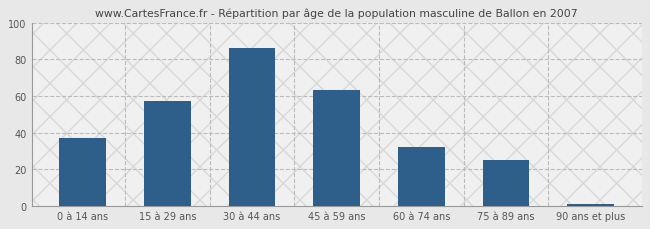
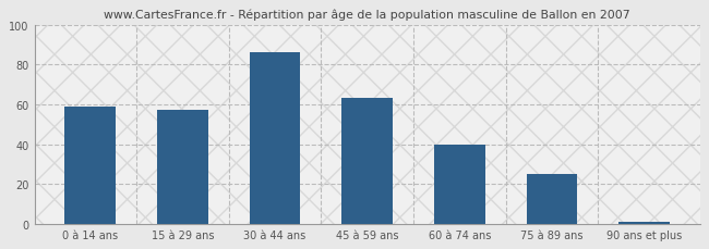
0 à 14 ans: 37 -> 59
60 à 74 ans: 32 -> 40
